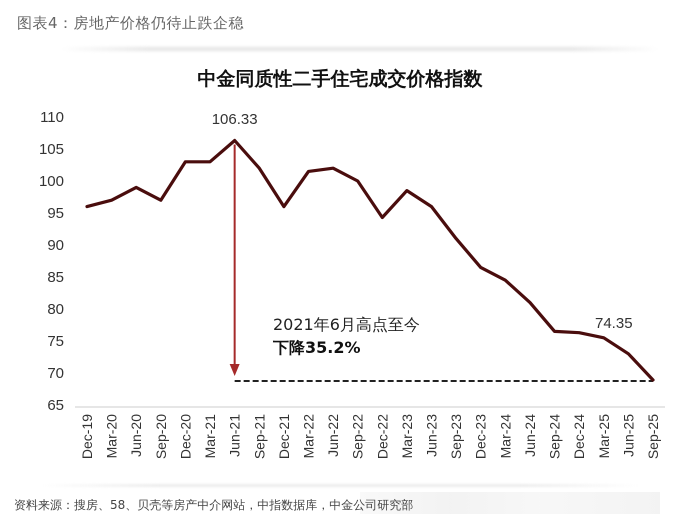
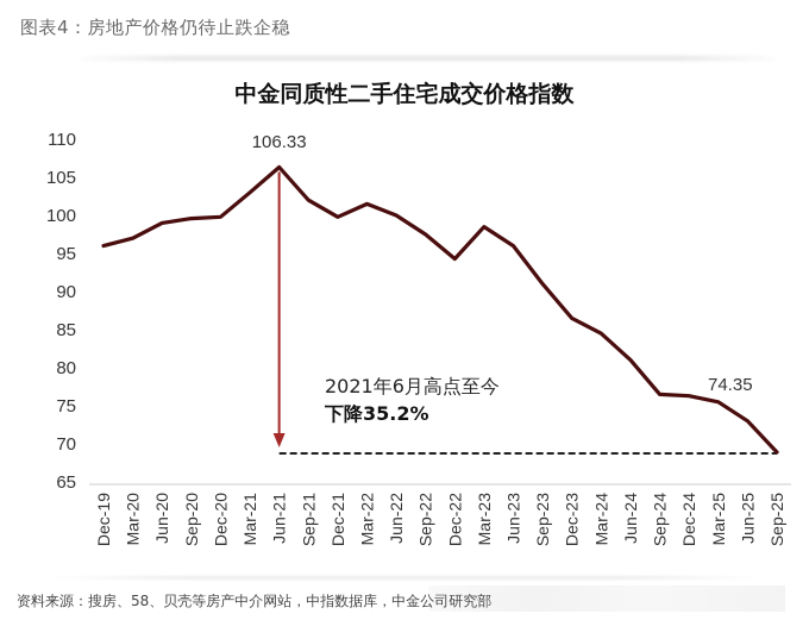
Sep-20: 97 -> 100
Dec-20: 103 -> 100
Dec-21: 96 -> 100
Jun-22: 102 -> 100
Sep-22: 100 -> 98
